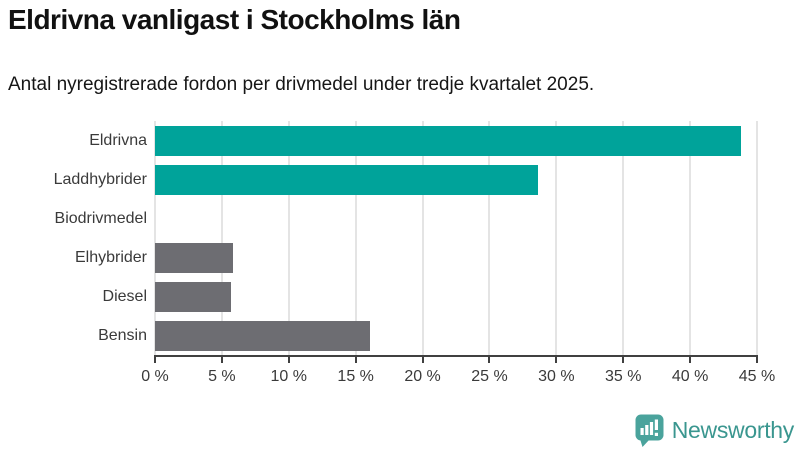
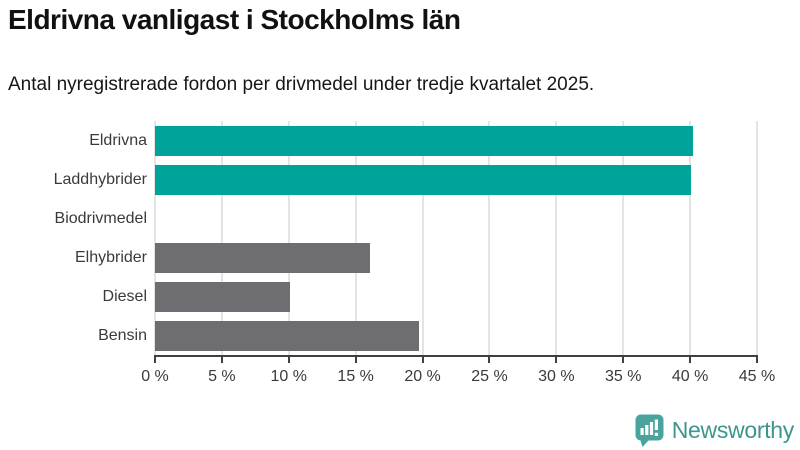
Eldrivna: 43.8% -> 40.2%
Laddhybrider: 28.6% -> 40.1%
Elhybrider: 5.8% -> 16.1%
Diesel: 5.7% -> 10.1%
Bensin: 16.1% -> 19.7%
